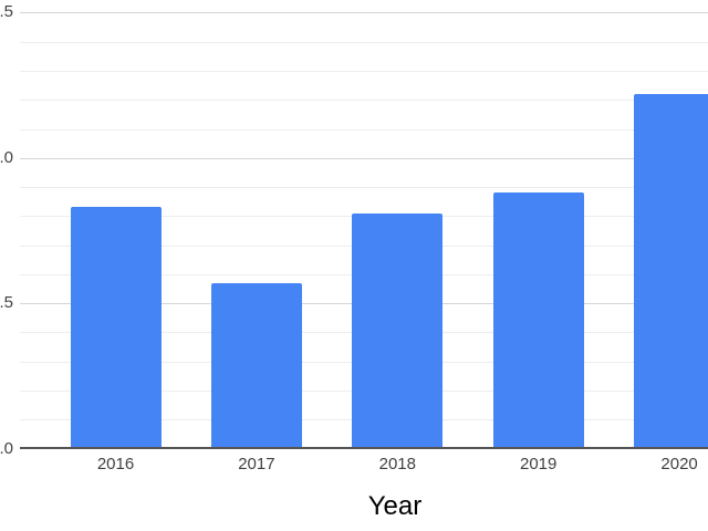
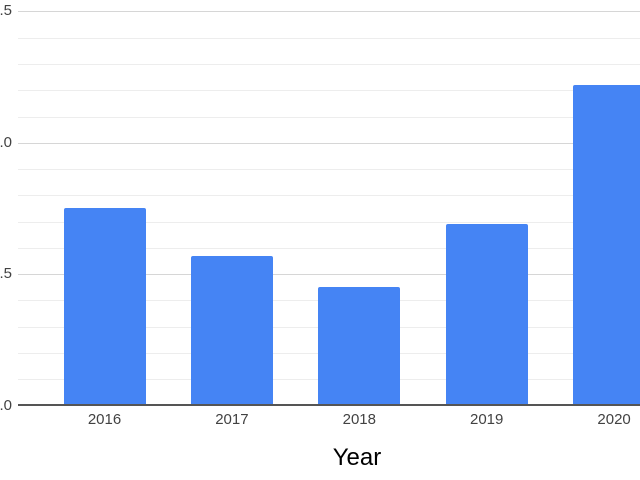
2016: 0.83 -> 0.75
2018: 0.81 -> 0.45
2019: 0.88 -> 0.69
